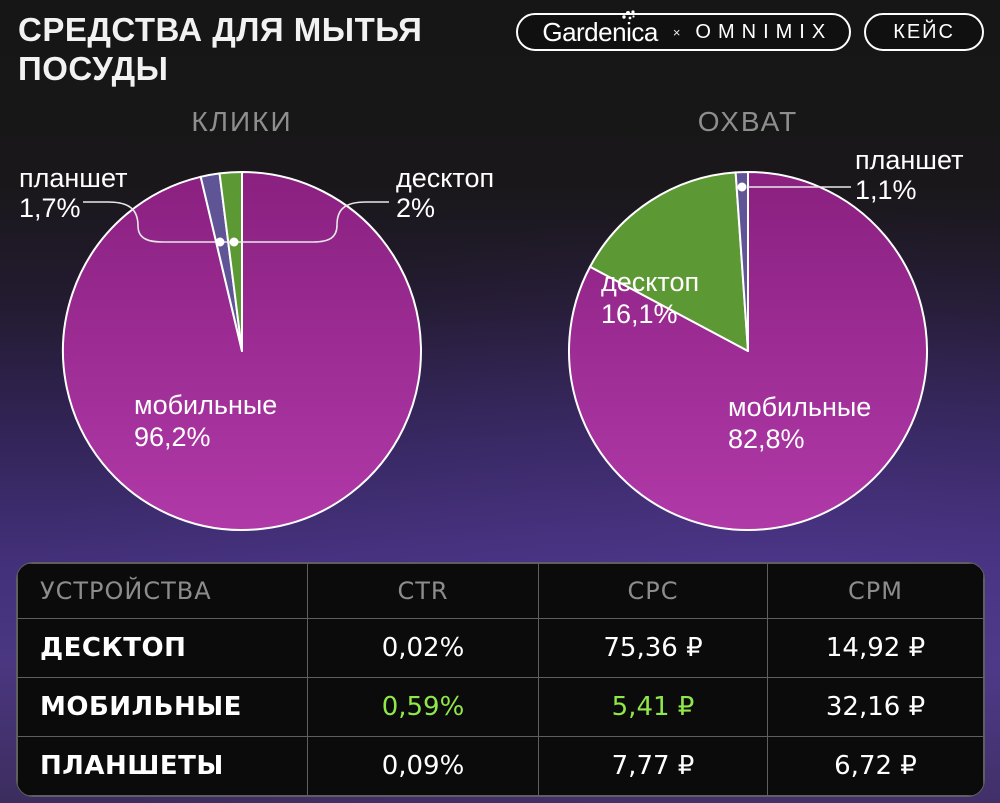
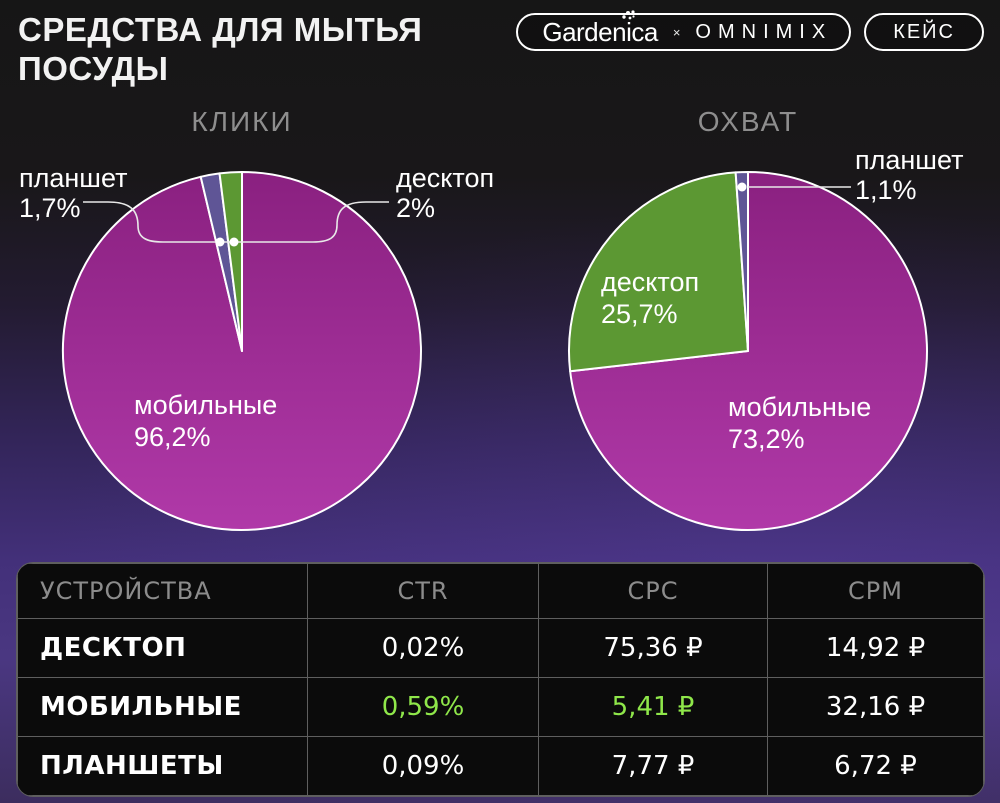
ОХВАТ/мобильные: 82,8% -> 73,2%
ОХВАТ/десктоп: 16,1% -> 25,7%
